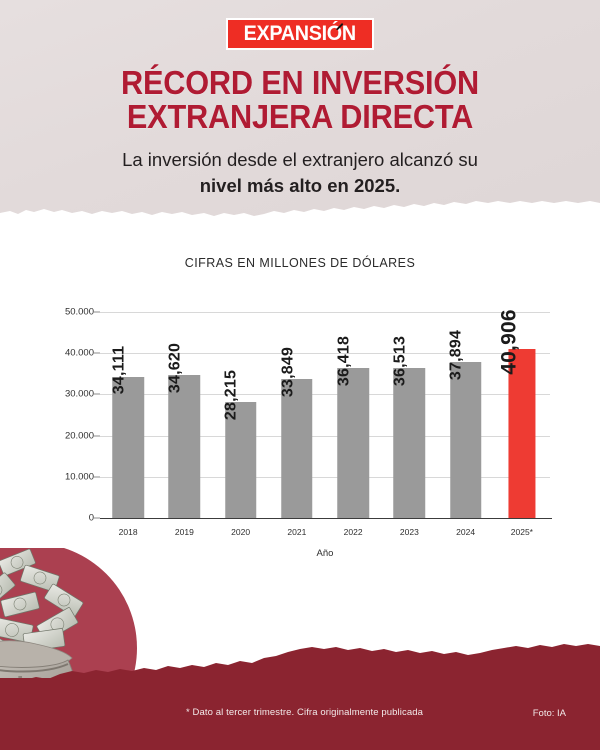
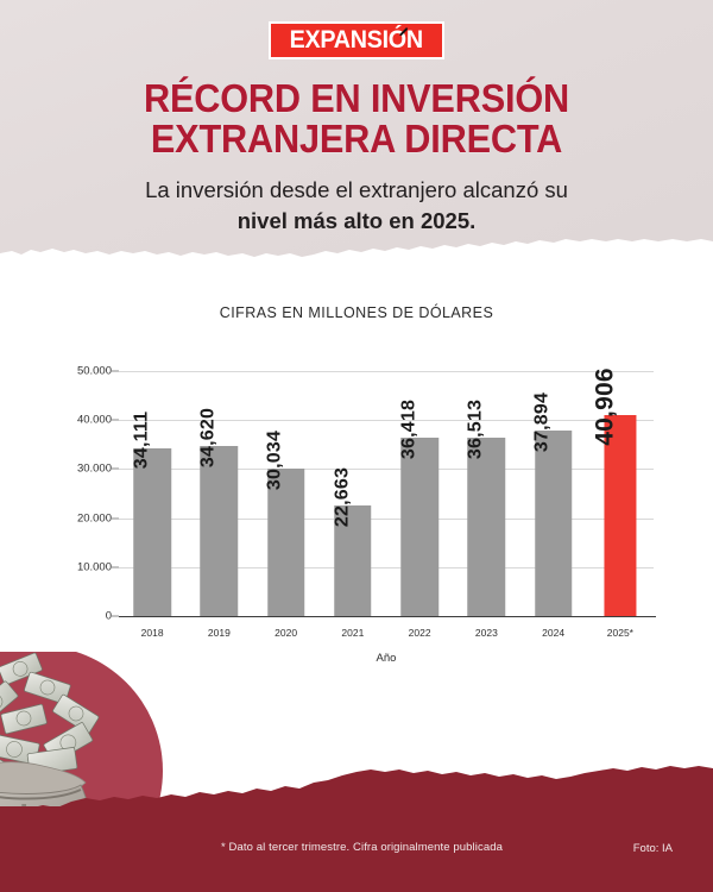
2020: 28,215 -> 30,034
2021: 33,849 -> 22,663
